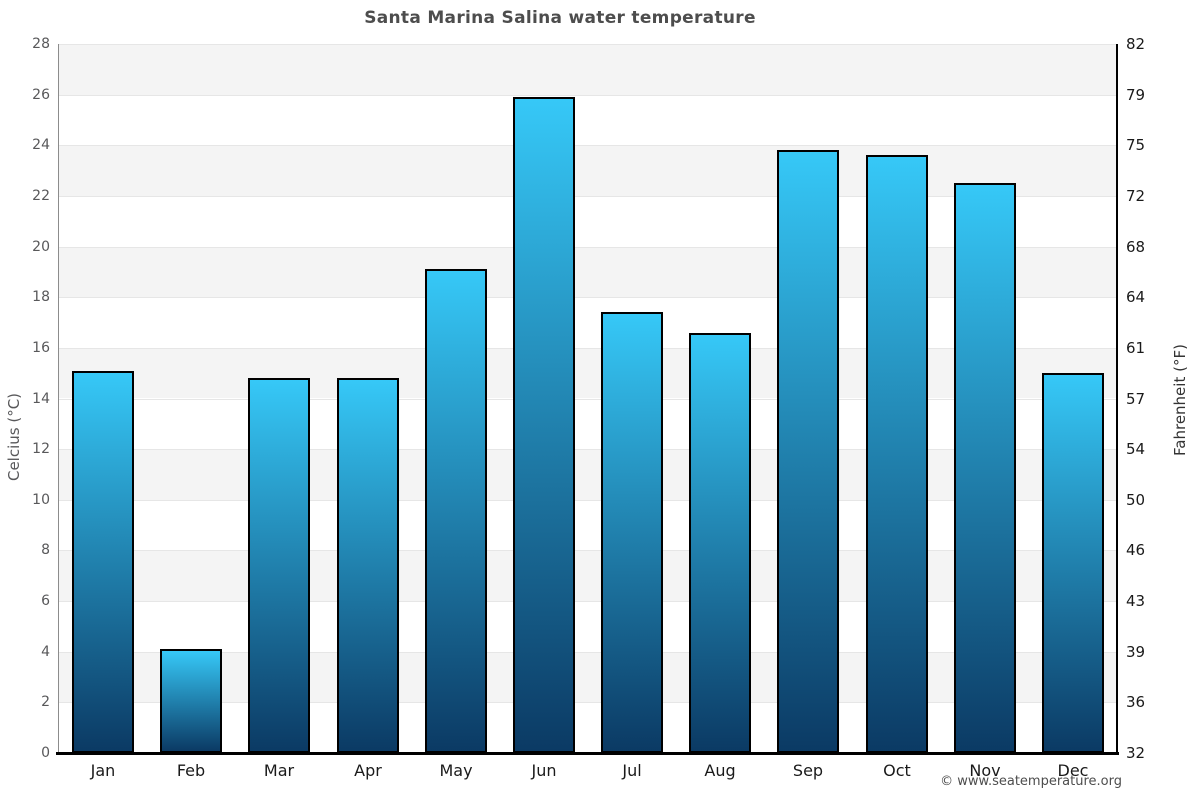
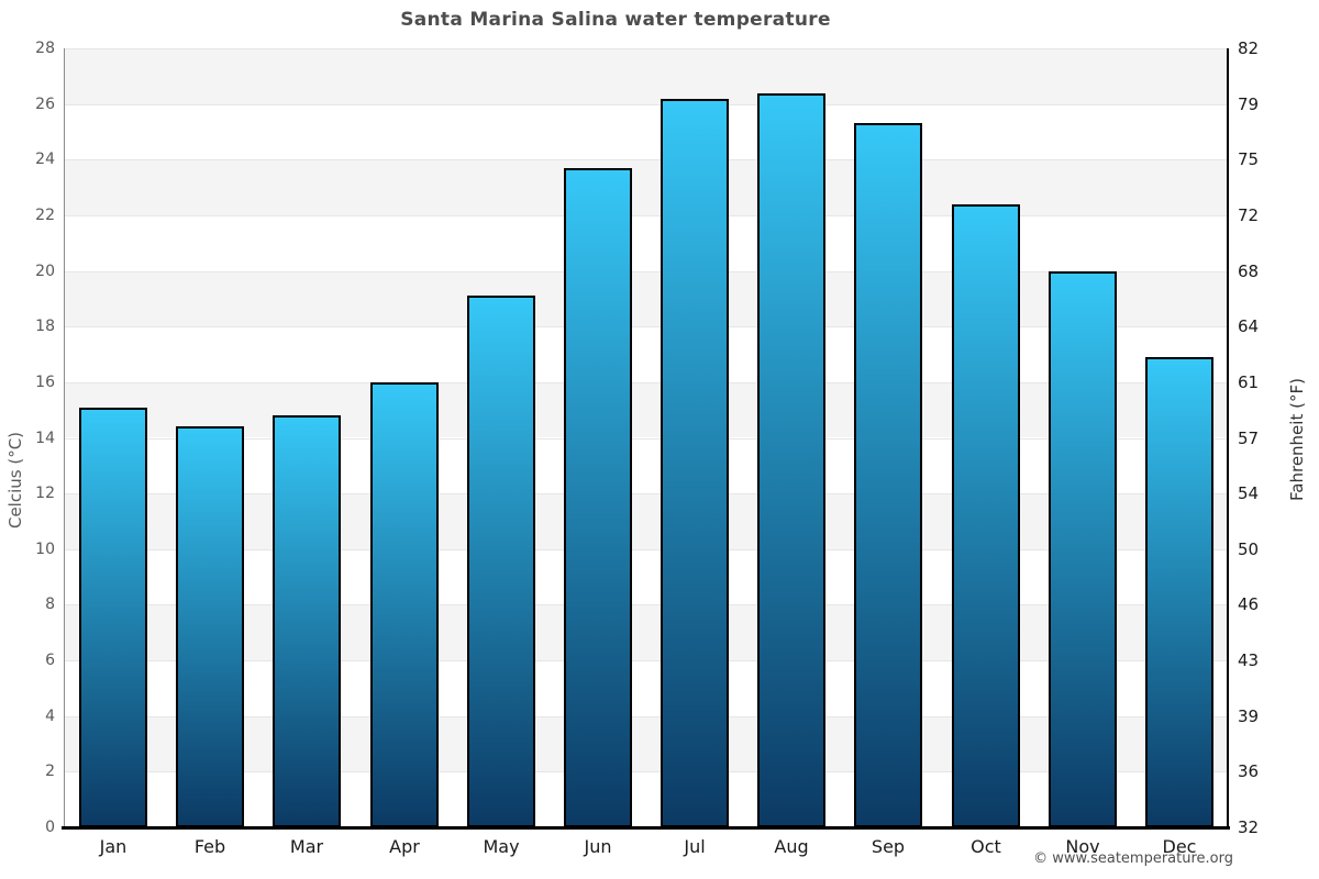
Feb: 4.1 -> 14.4
Apr: 14.8 -> 16.0
Jun: 25.9 -> 23.7
Jul: 17.4 -> 26.2
Aug: 16.6 -> 26.4
Sep: 23.8 -> 25.3
Oct: 23.6 -> 22.4
Nov: 22.5 -> 20.0
Dec: 15.0 -> 16.9
